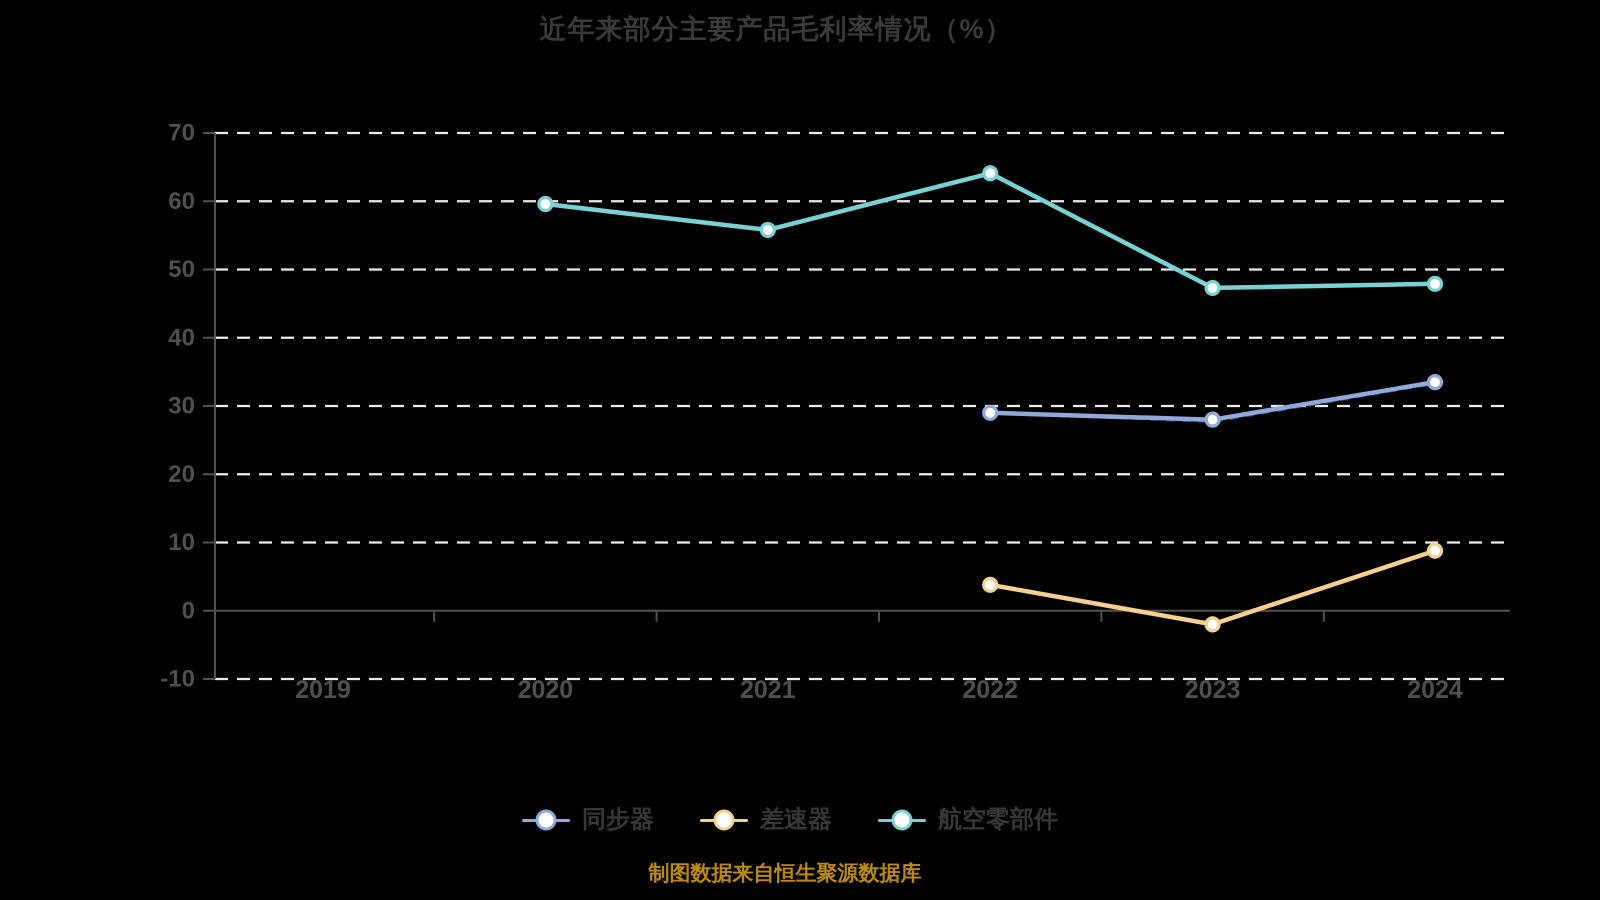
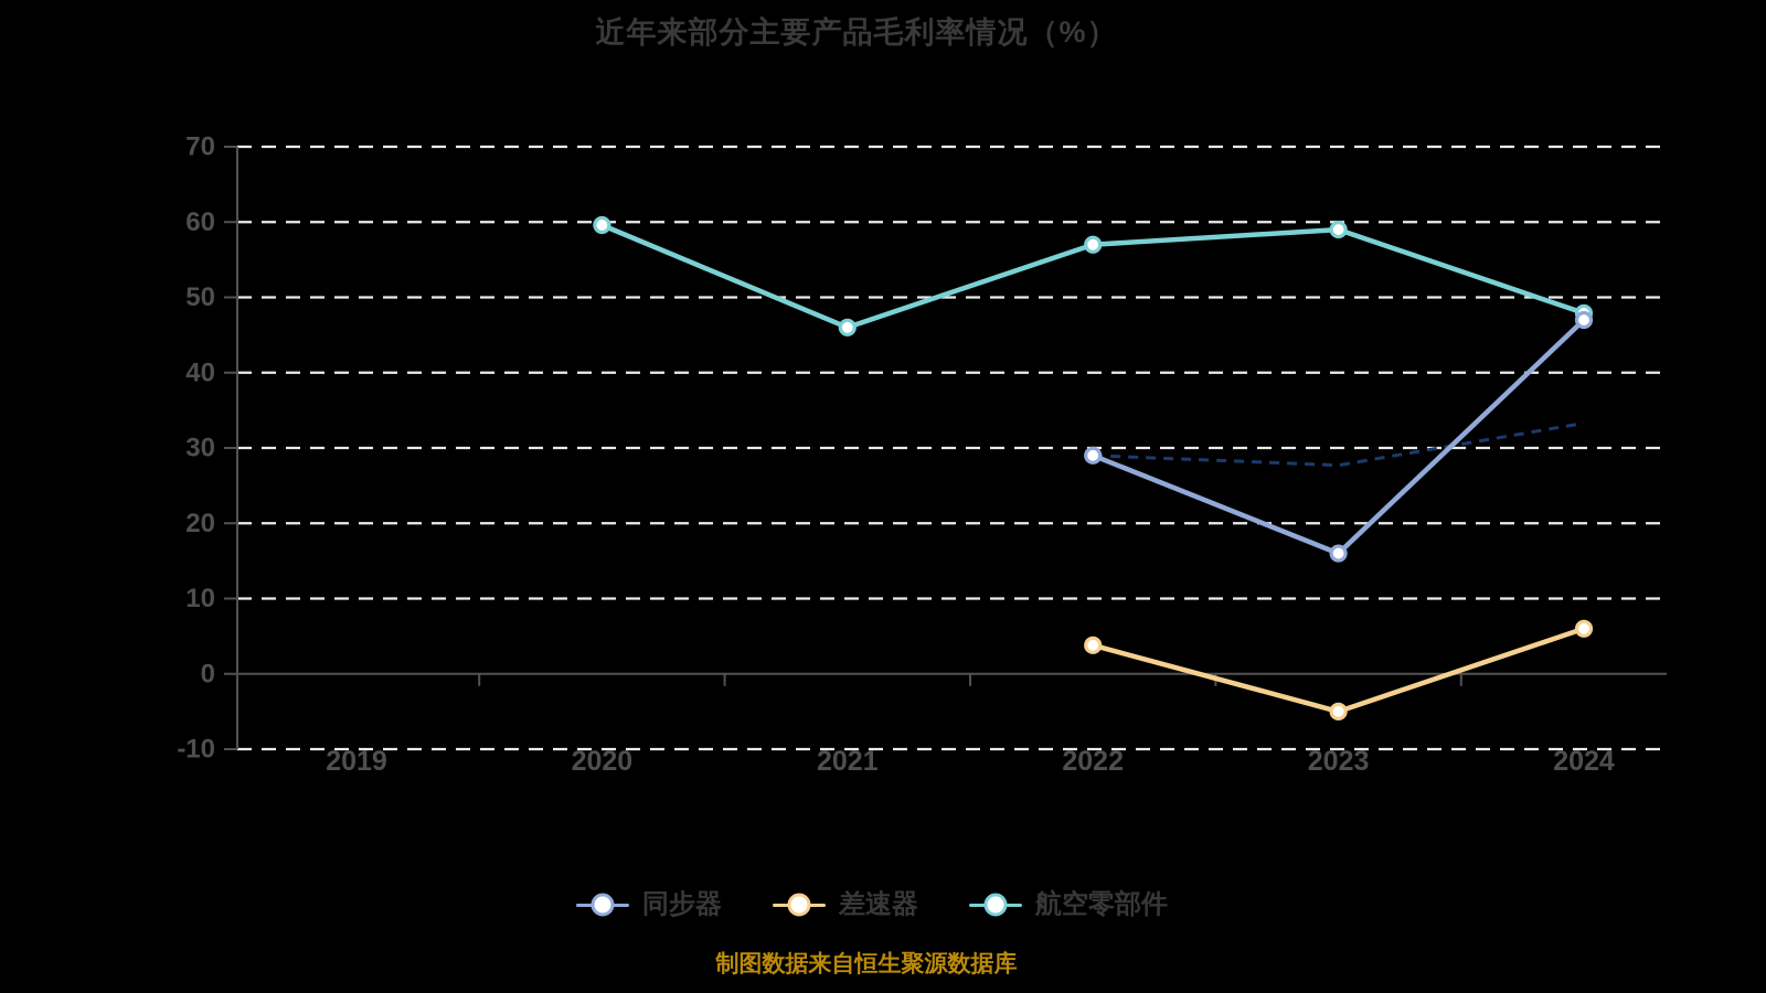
航空零部件/2021: 56 -> 46
航空零部件/2022: 64 -> 57
同步器/2023: 28 -> 16
差速器/2023: -2 -> -5
航空零部件/2023: 47 -> 59
同步器/2024: 34 -> 47
差速器/2024: 9 -> 6
